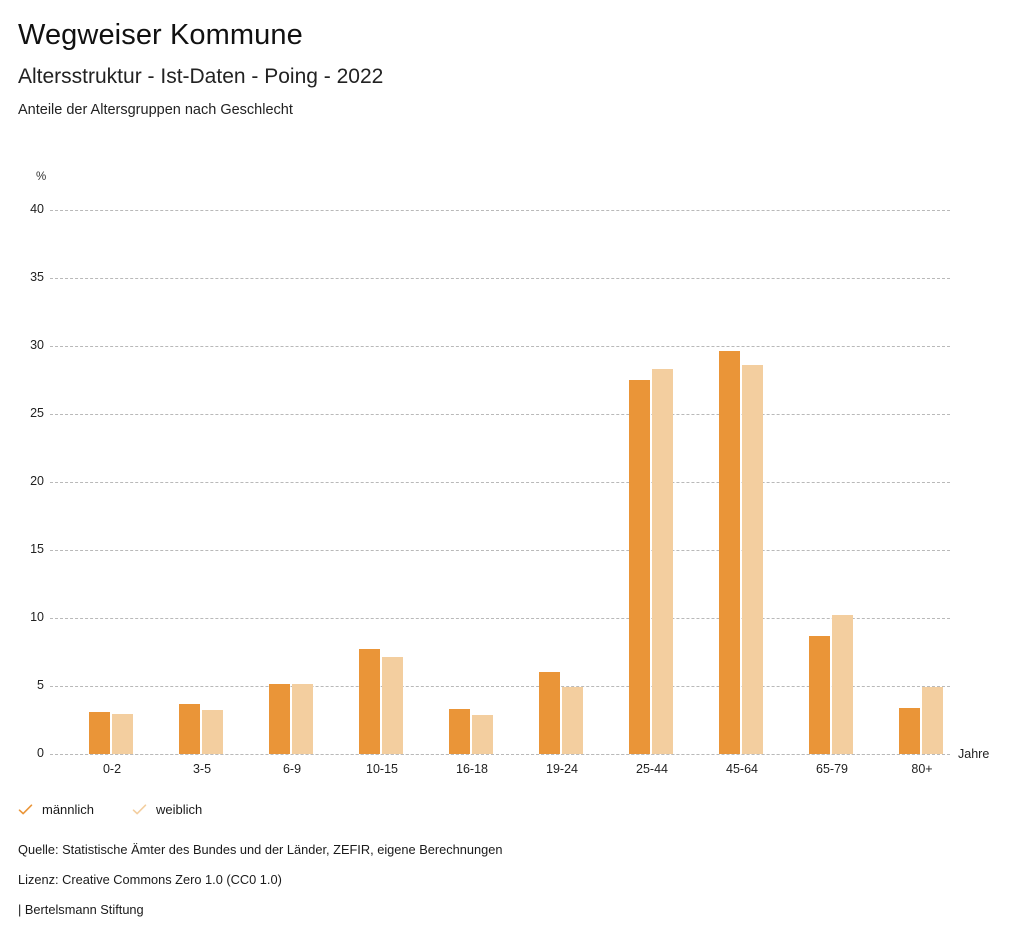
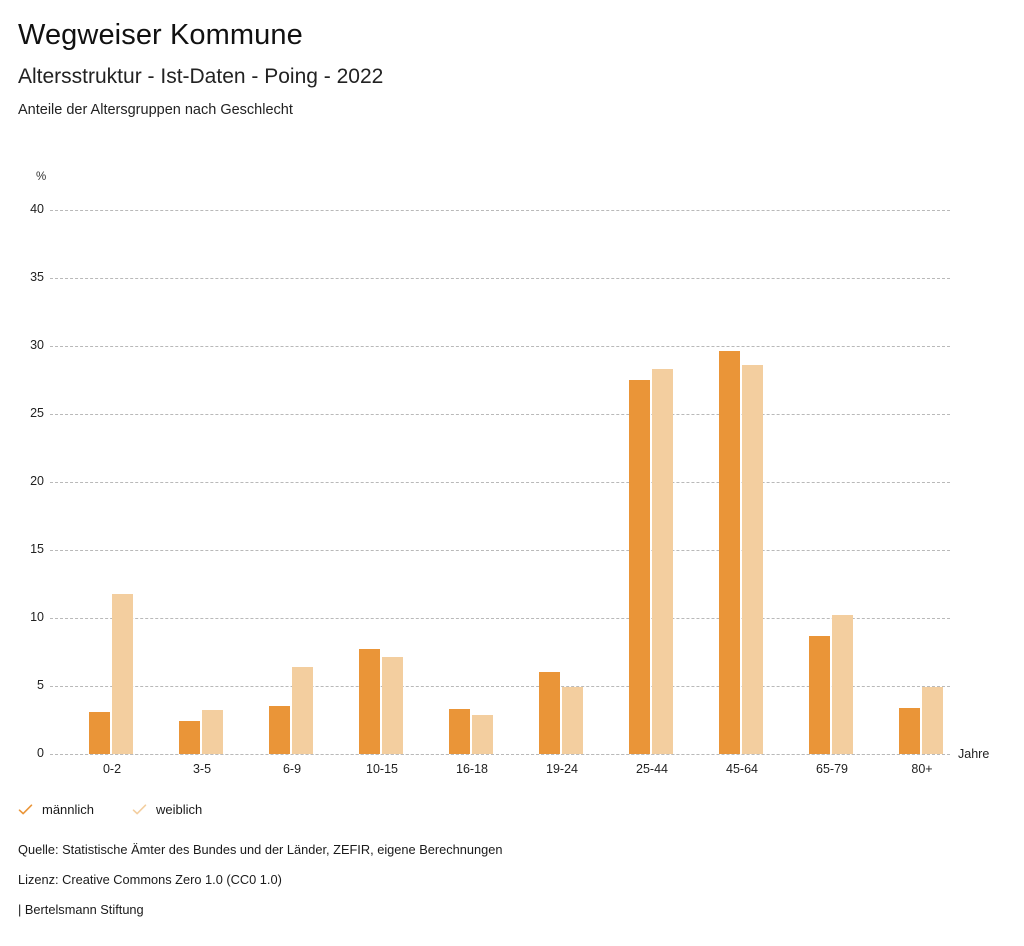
weiblich/0-2: 3.0 -> 11.8
männlich/3-5: 3.7 -> 2.4
männlich/6-9: 5.2 -> 3.5
weiblich/6-9: 5.2 -> 6.4
